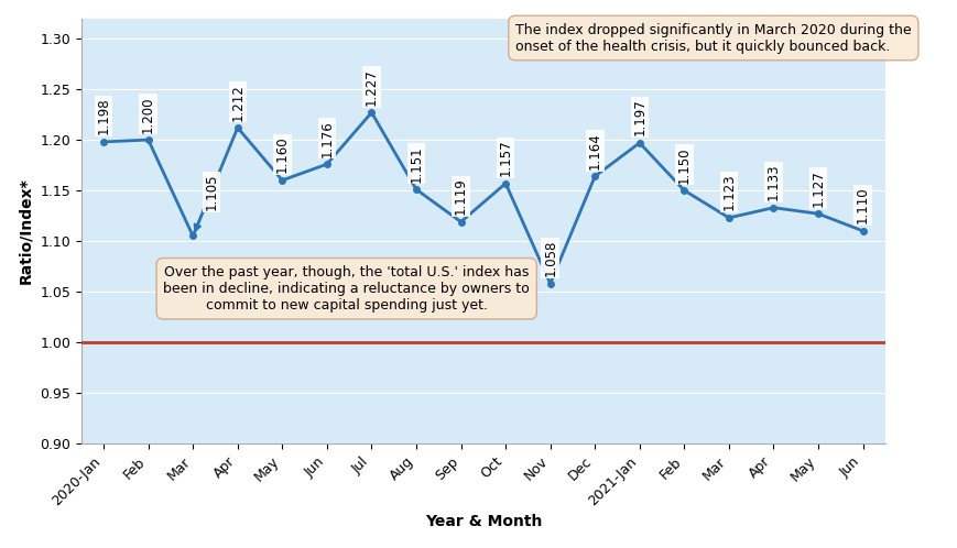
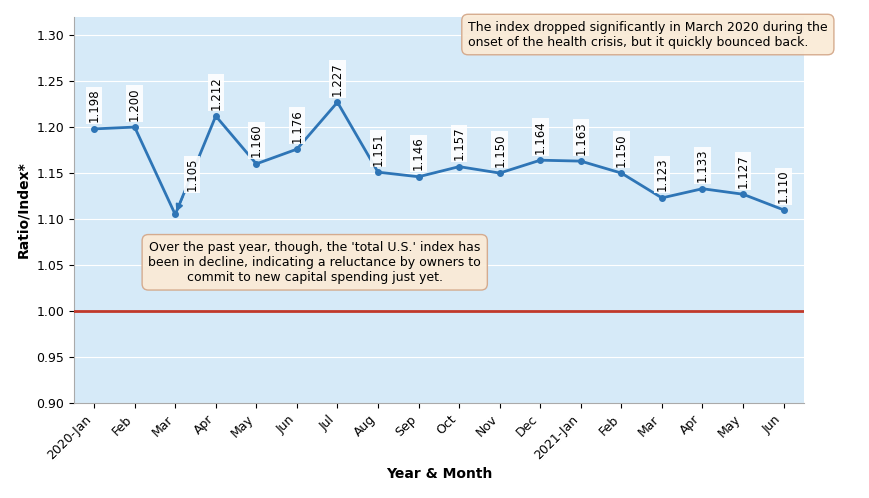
Sep: 1.119 -> 1.146
Nov: 1.058 -> 1.150
2021-Jan: 1.197 -> 1.163
